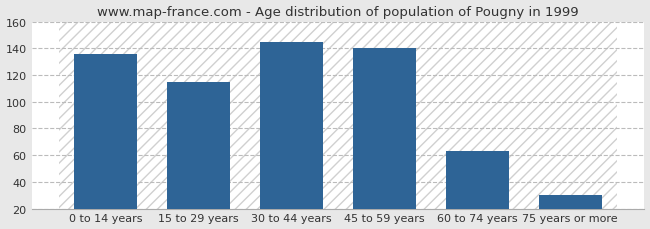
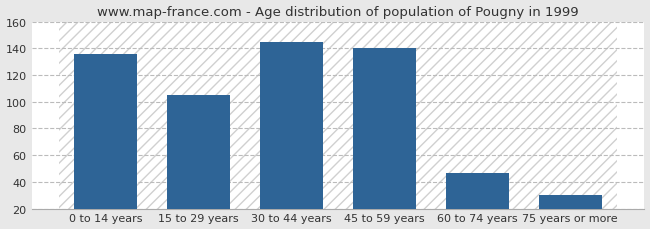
15 to 29 years: 115 -> 105
60 to 74 years: 63 -> 47
